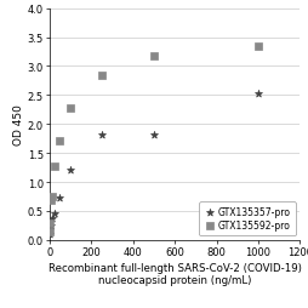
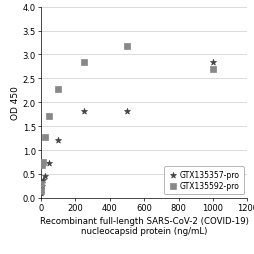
GTX135357-pro/1000: 2.52 -> 2.85
GTX135592-pro/1000: 3.35 -> 2.70
